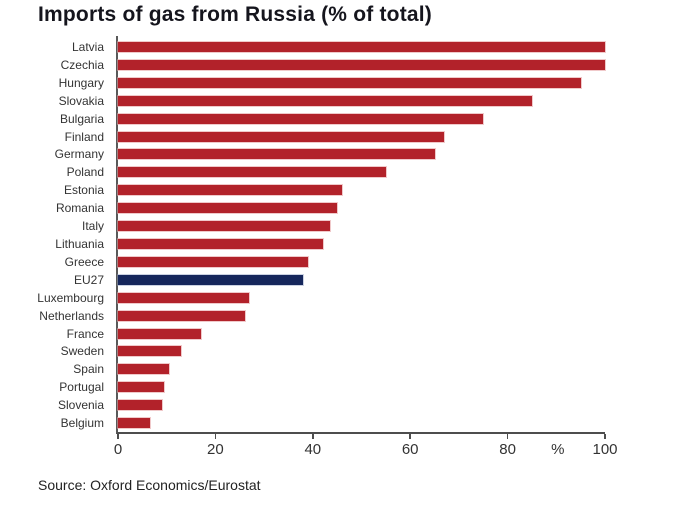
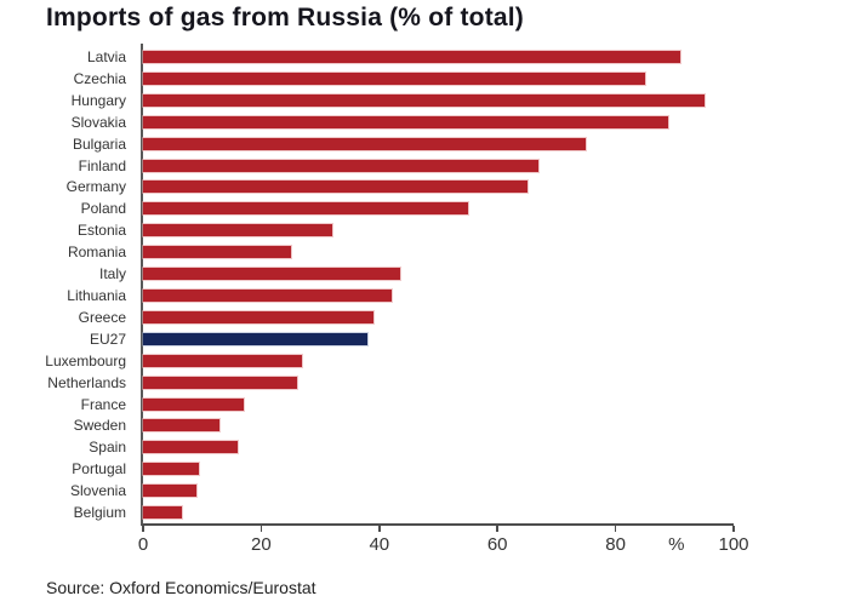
Latvia: 100 -> 91
Czechia: 100 -> 85
Slovakia: 85 -> 89
Estonia: 46 -> 32
Romania: 45 -> 25
Spain: 10 -> 16
